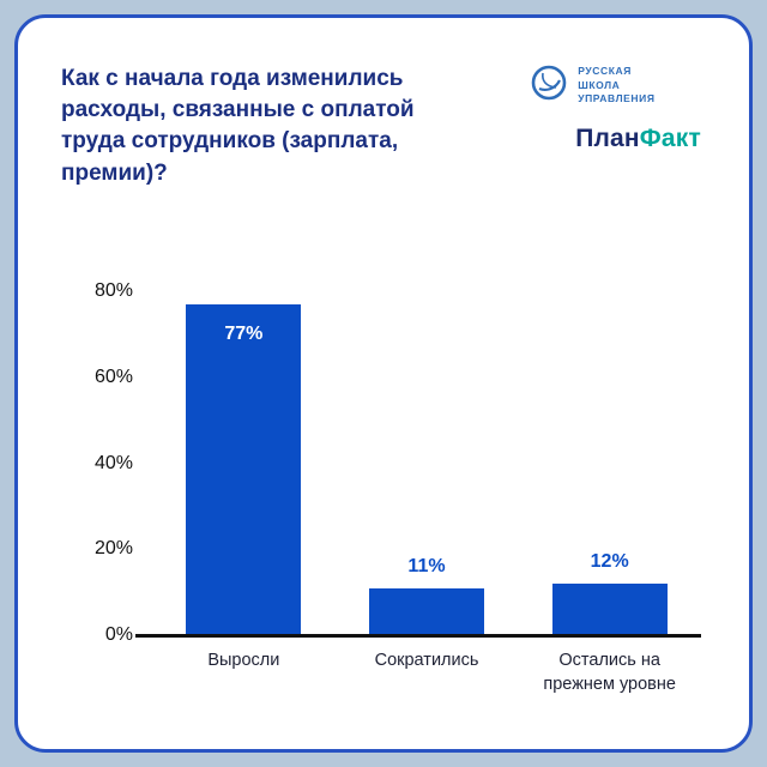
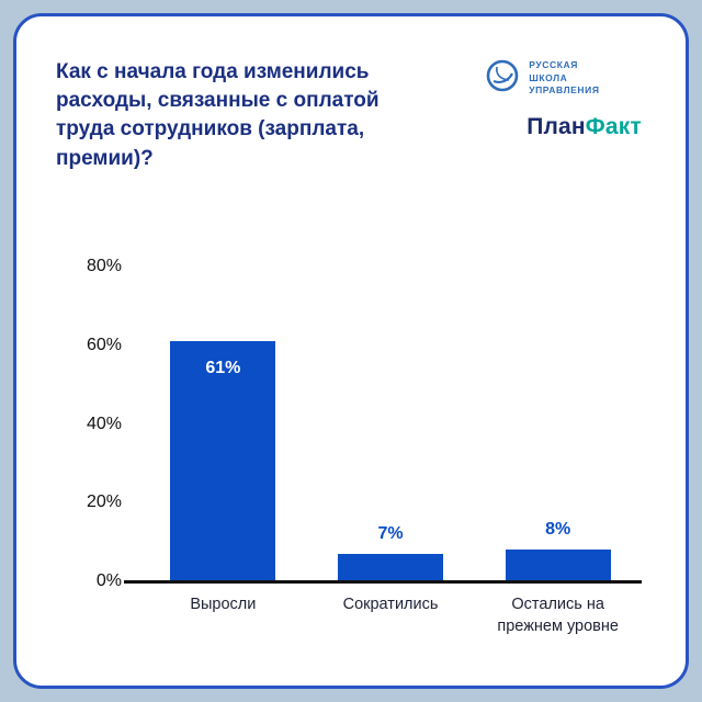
Выросли: 77% -> 61%
Сократились: 11% -> 7%
Остались на прежнем уровне: 12% -> 8%
